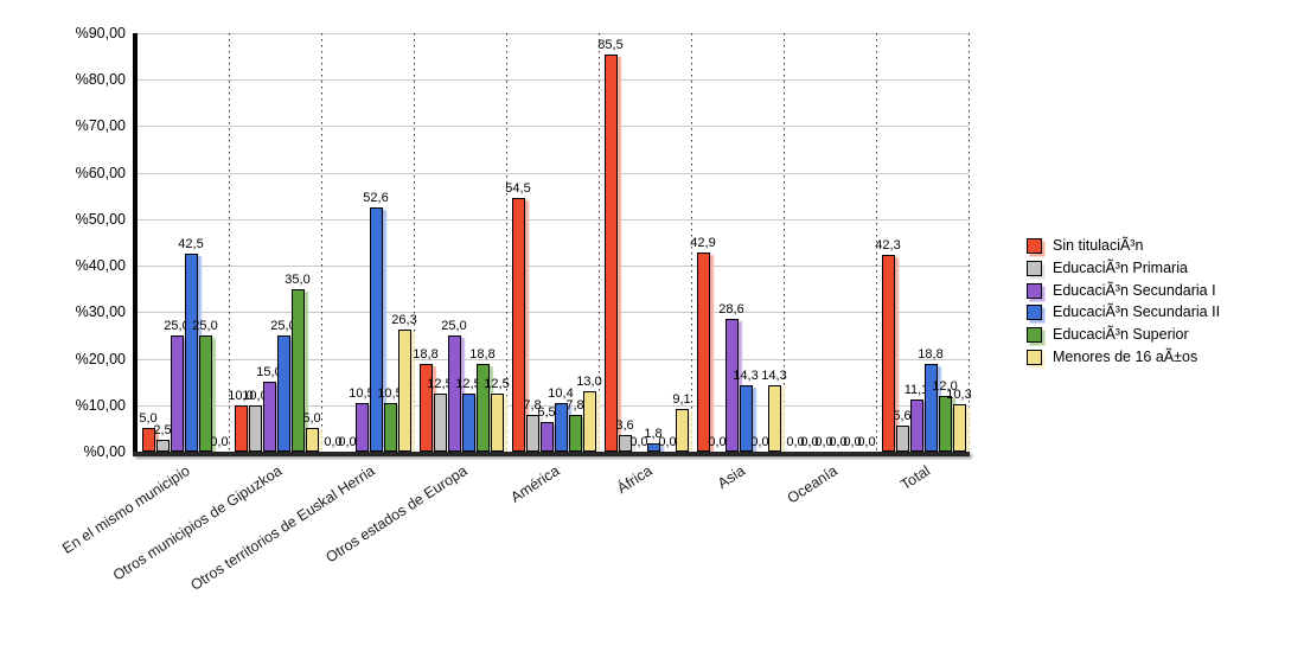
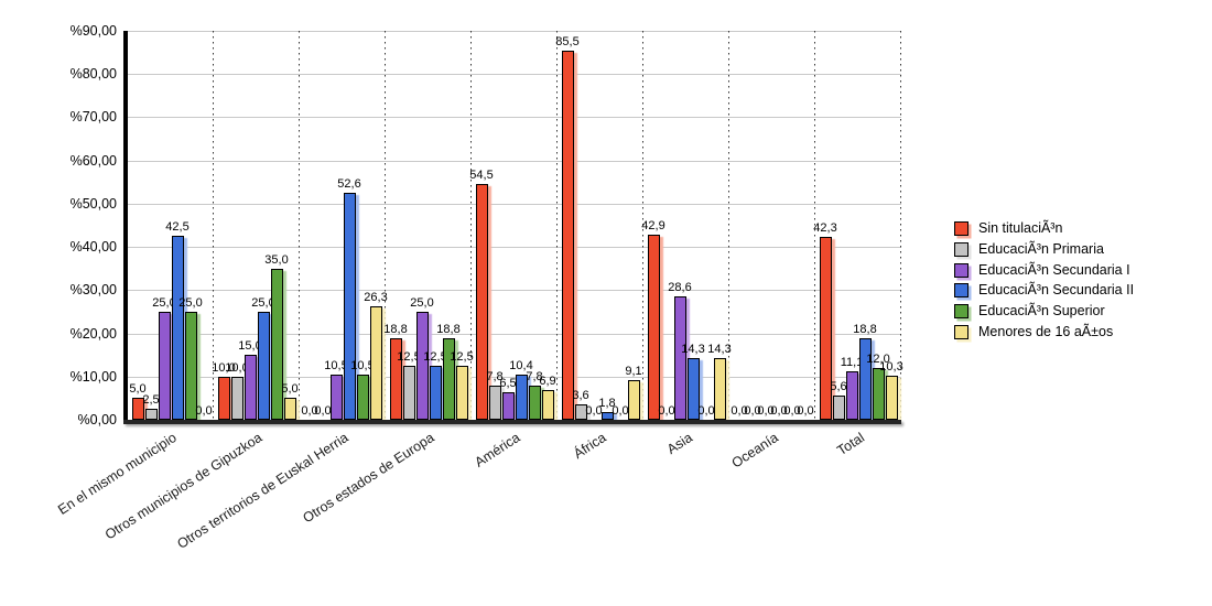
Menores de 16 aÃ±os/América: 13,0 -> 6,9
